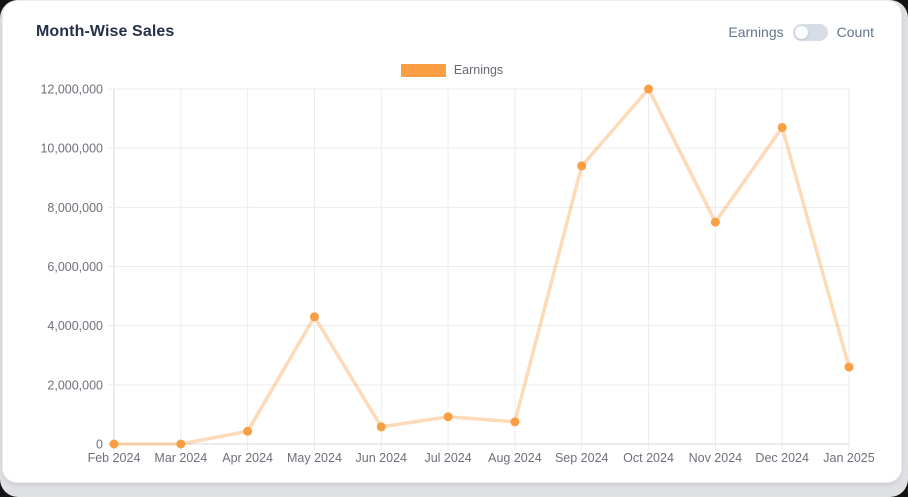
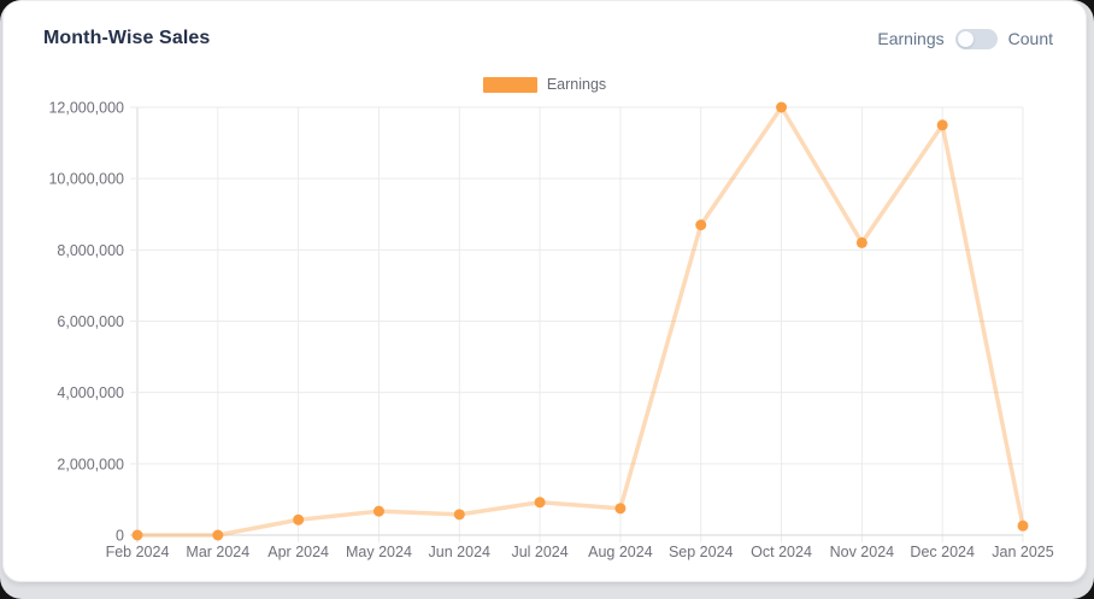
May 2024: 4300000 -> 700000
Sep 2024: 9400000 -> 8700000
Nov 2024: 7500000 -> 8200000
Dec 2024: 10700000 -> 11500000
Jan 2025: 2600000 -> 300000
